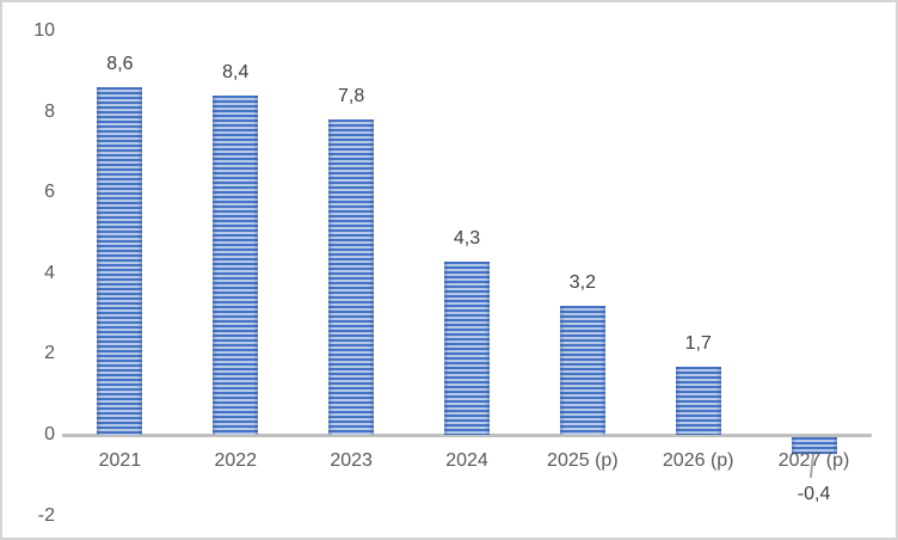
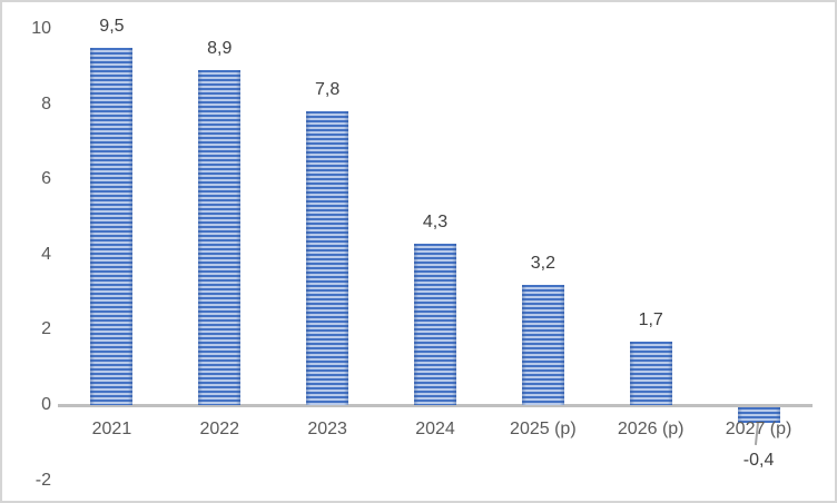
2021: 8,6 -> 9,5
2022: 8,4 -> 8,9
